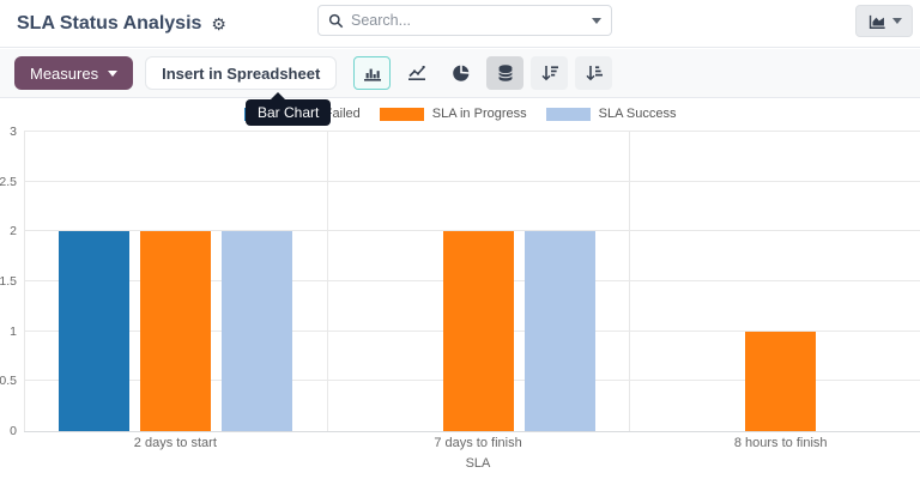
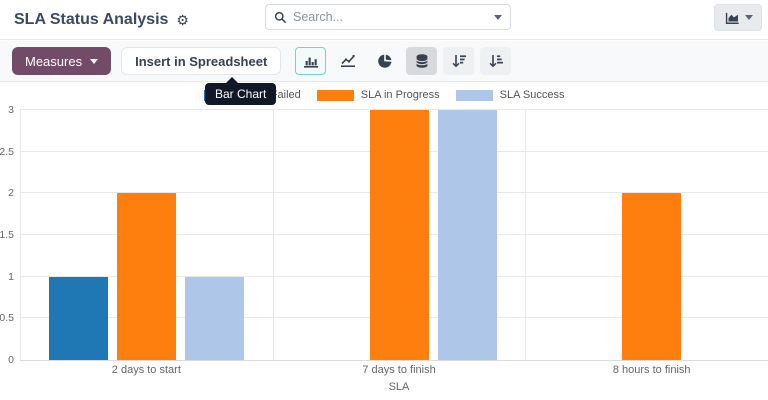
SLA Failed/2 days to start: 2 -> 1
SLA Success/2 days to start: 2 -> 1
SLA in Progress/7 days to finish: 2 -> 3
SLA Success/7 days to finish: 2 -> 3
SLA in Progress/8 hours to finish: 1 -> 2
